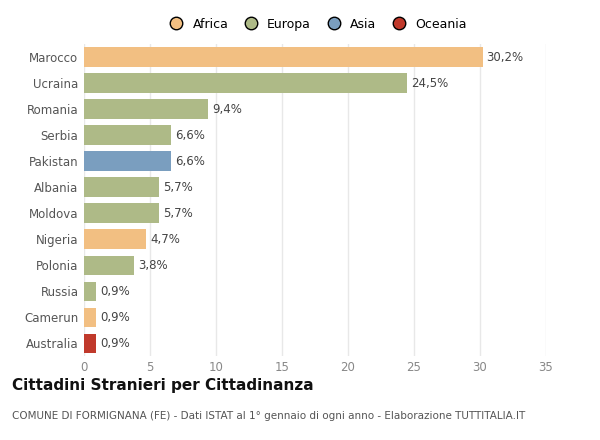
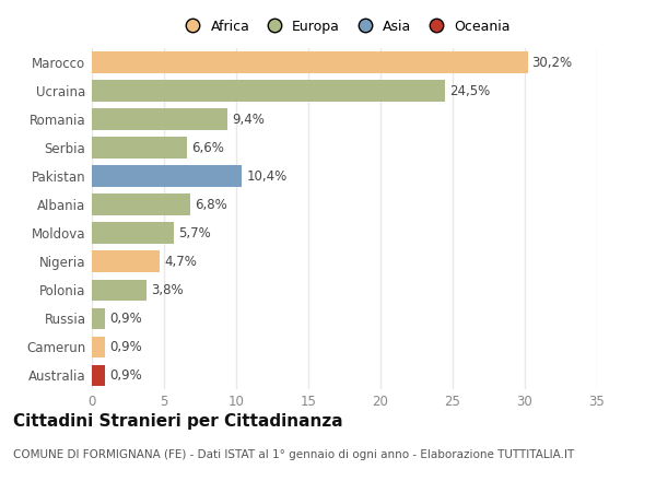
Pakistan: 6,6% -> 10,4%
Albania: 5,7% -> 6,8%
